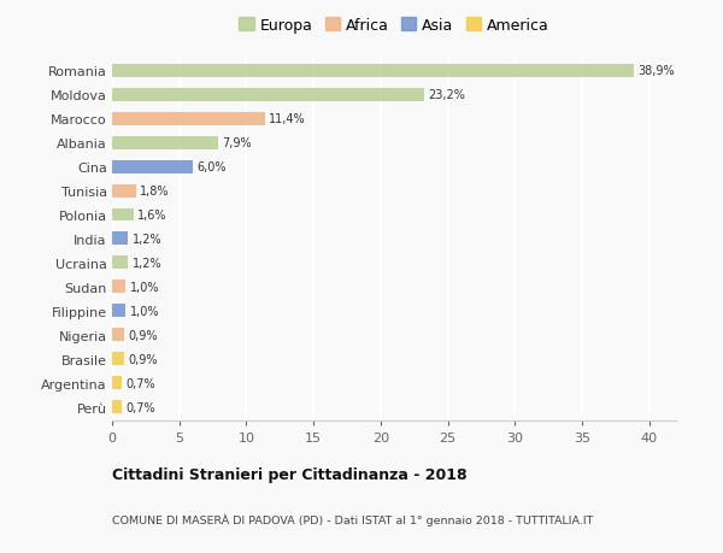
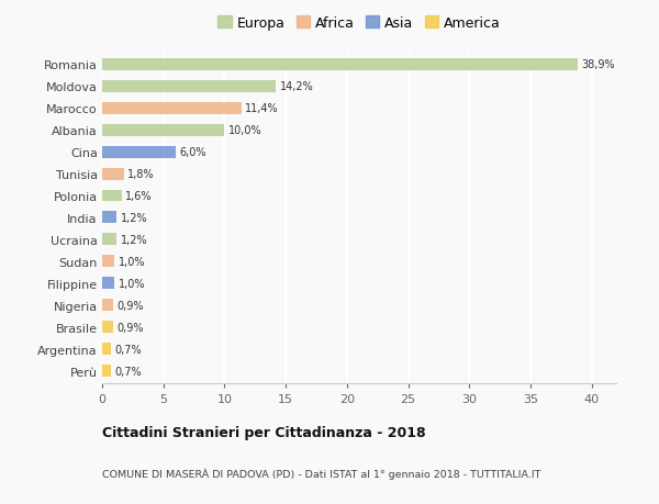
Moldova: 23,2% -> 14,2%
Albania: 7,9% -> 10,0%
